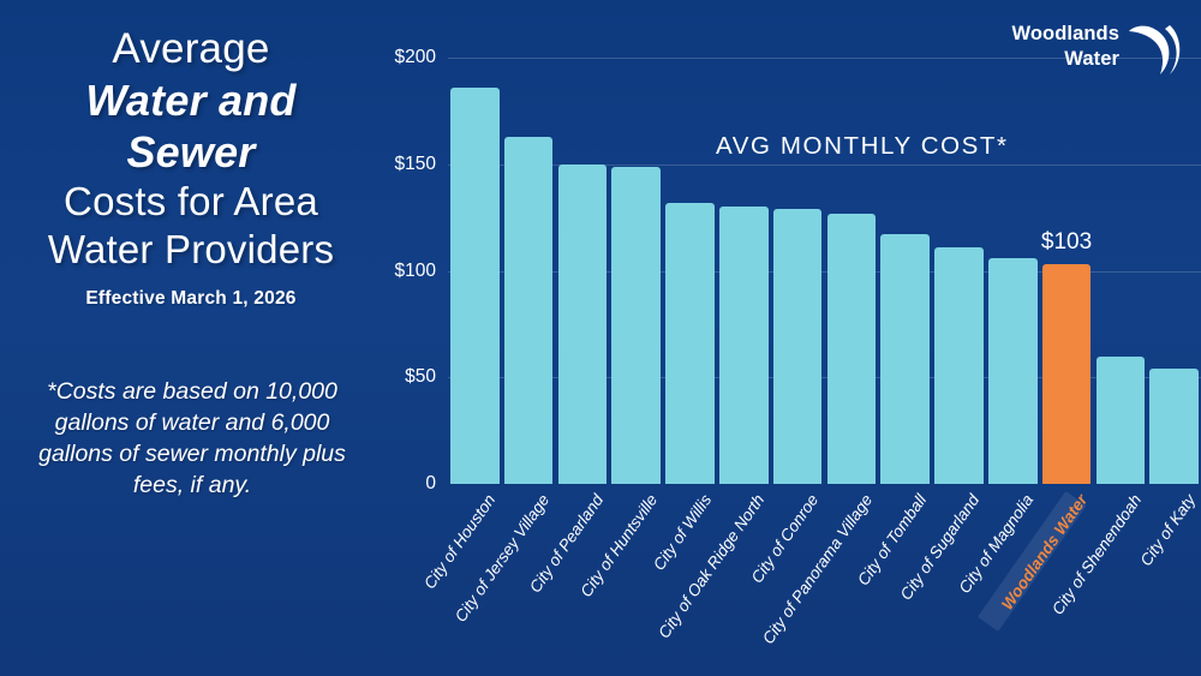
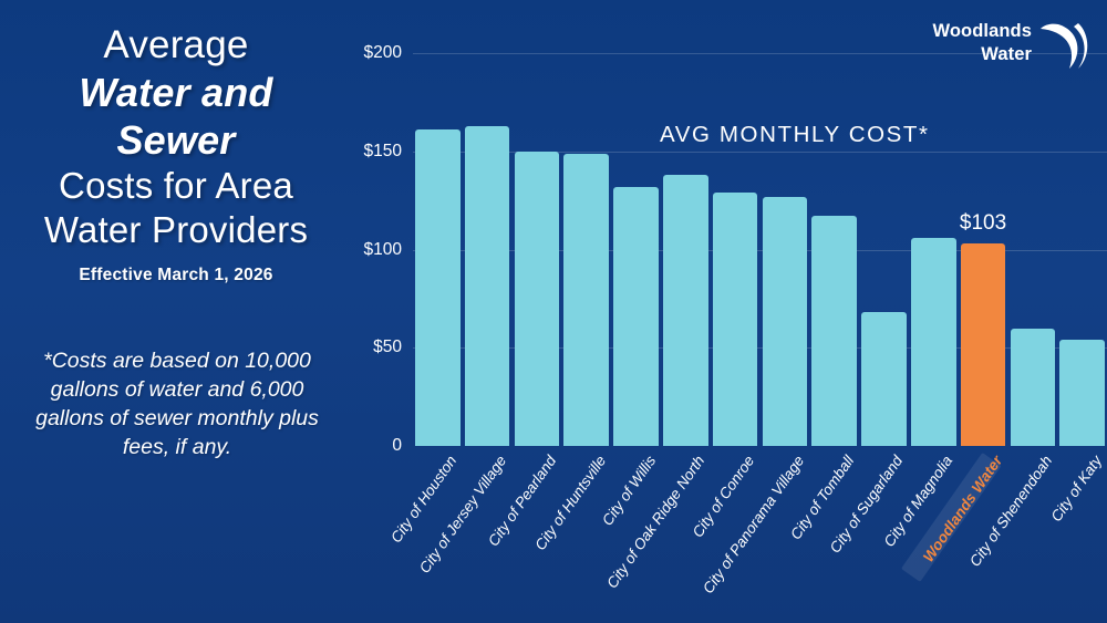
City of Houston: $186 -> $161
City of Oak Ridge North: $130 -> $138
City of Sugarland: $111 -> $68
